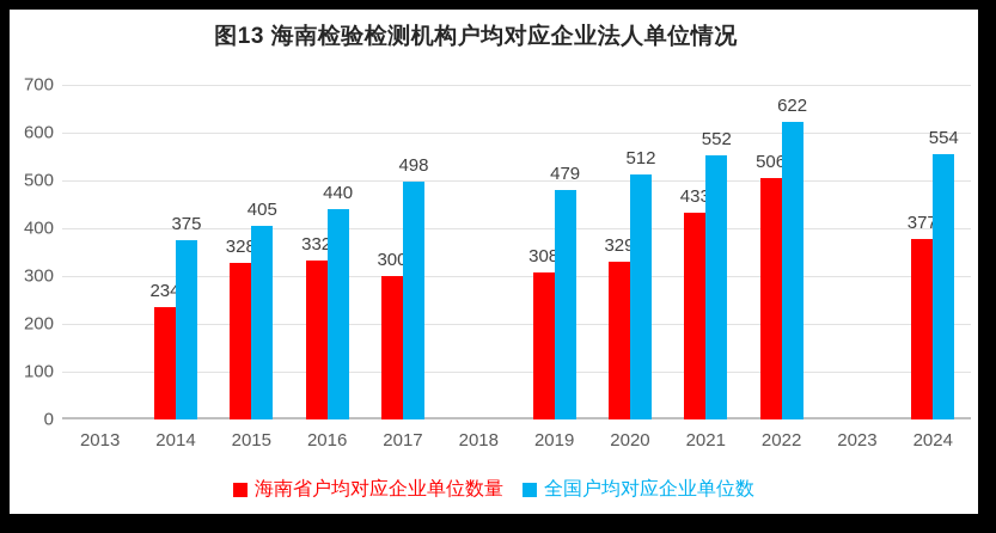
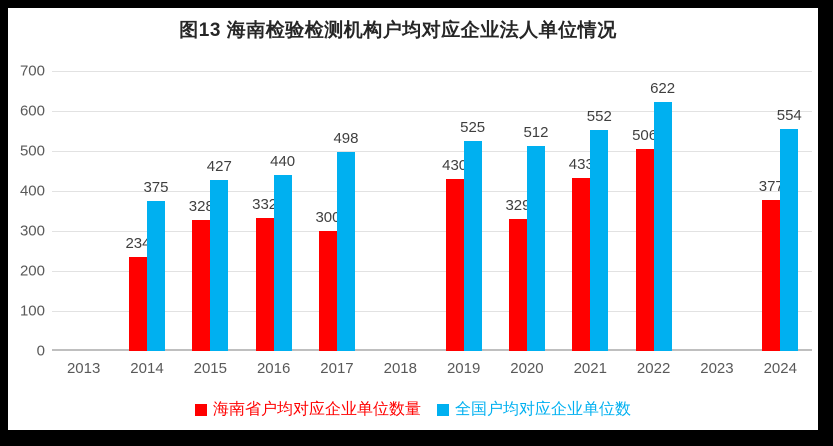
全国户均对应企业单位数/2015: 405 -> 427
海南省户均对应企业单位数量/2019: 308 -> 430
全国户均对应企业单位数/2019: 479 -> 525
